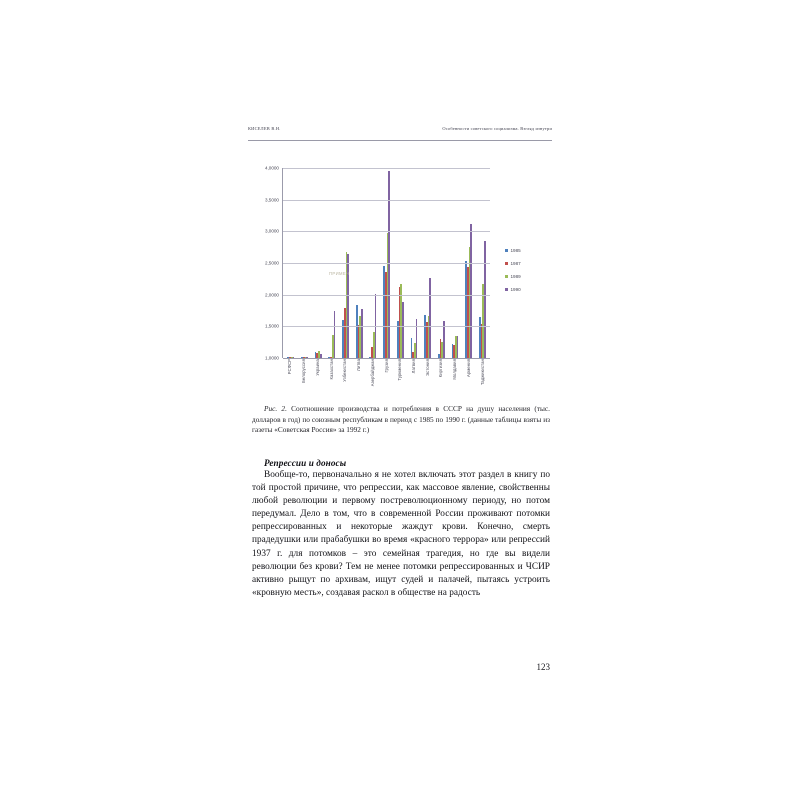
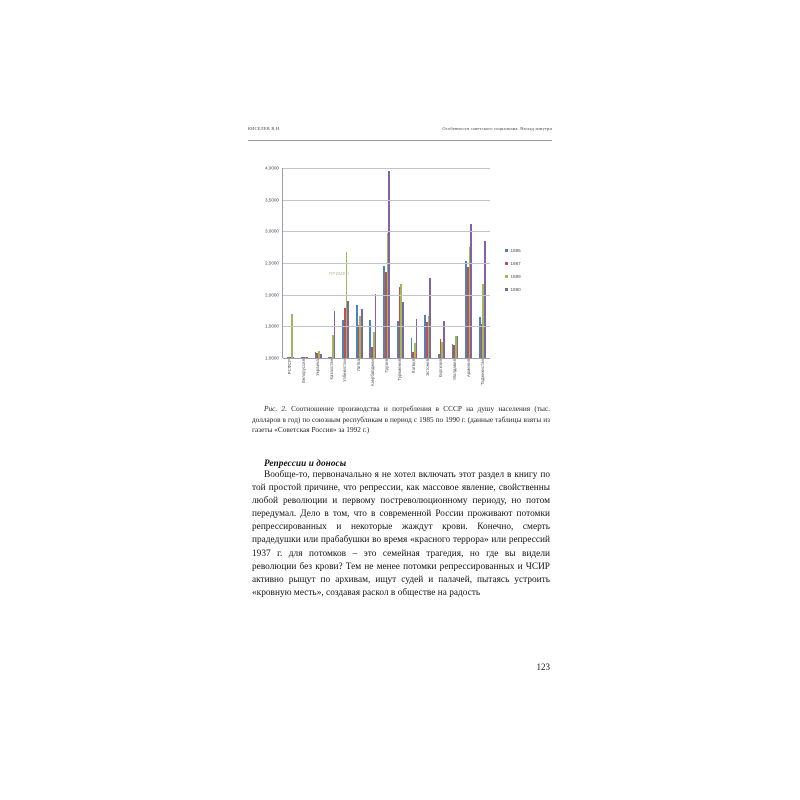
1989/РСФСР: 1,0 -> 1,7
1990/Узбекистан: 2,6 -> 1,9
1985/Азербайджан: 1,0 -> 1,6
